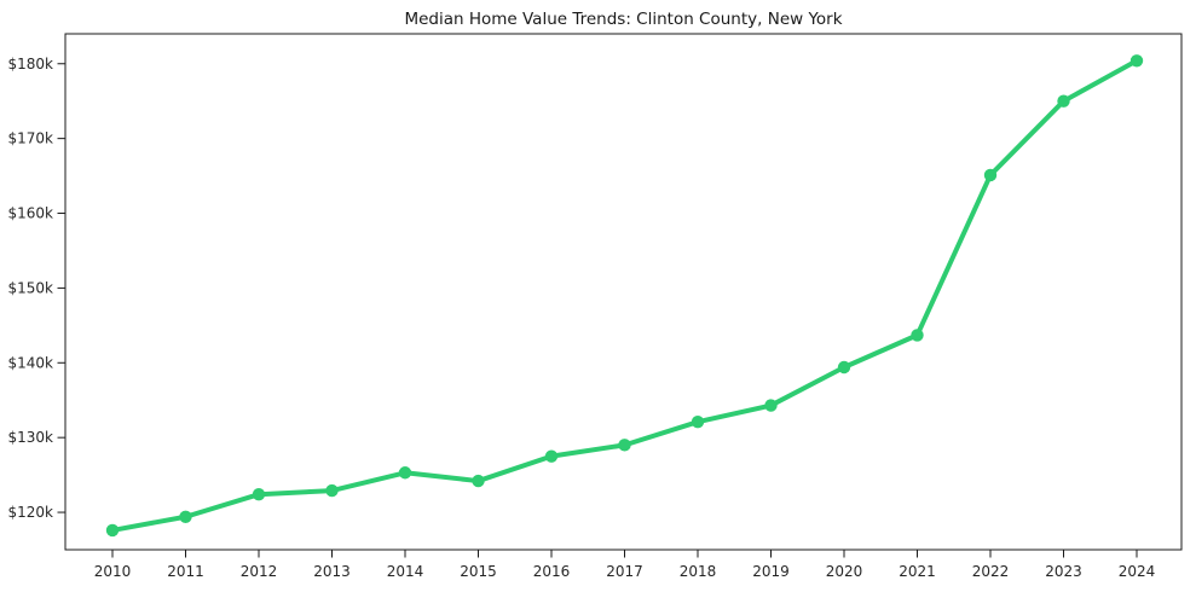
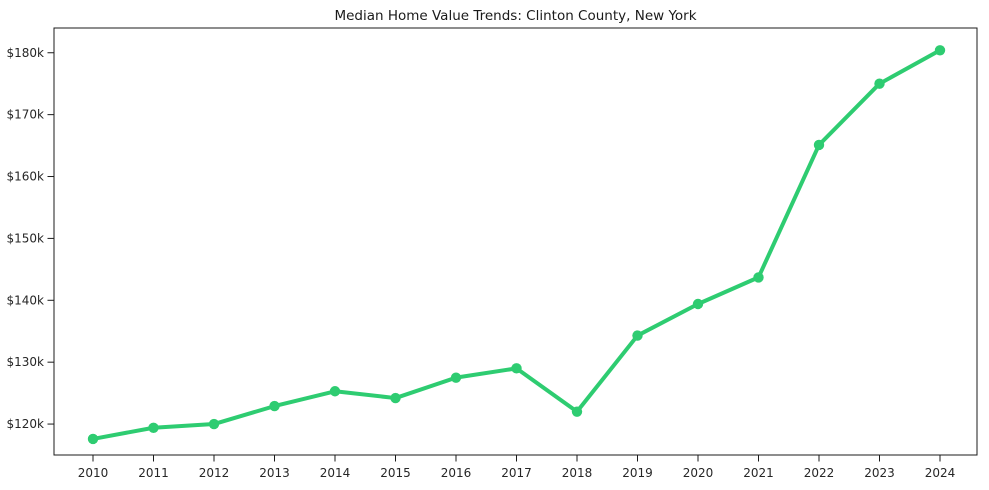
2012: $122k -> $120k
2018: $132k -> $122k
